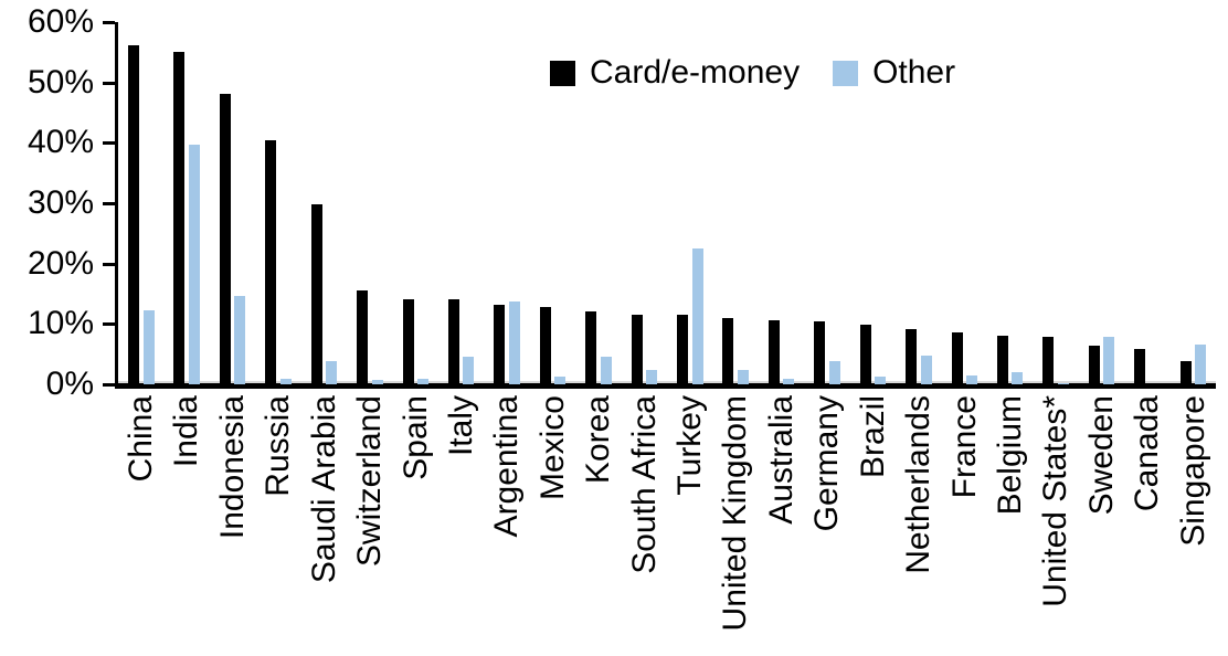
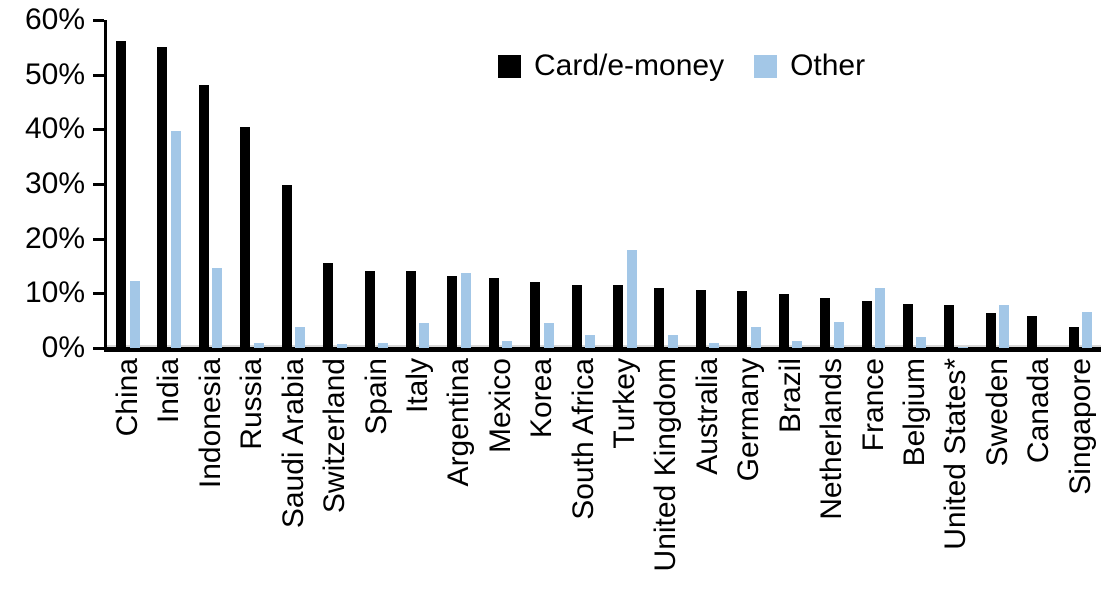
Other/Turkey: 22% -> 18%
Other/France: 2% -> 11%
